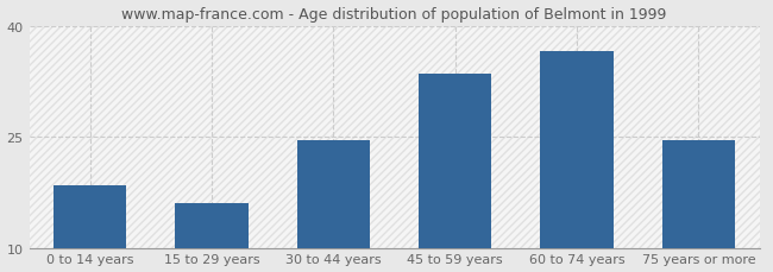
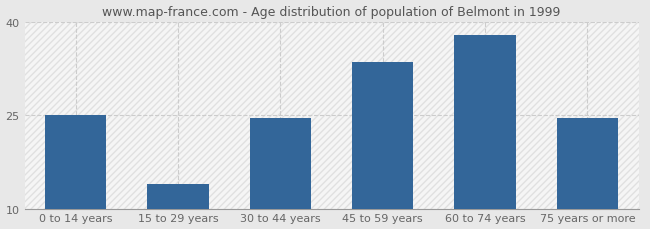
0 to 14 years: 18.5 -> 25.0
15 to 29 years: 16.0 -> 14.0
60 to 74 years: 36.5 -> 37.8
